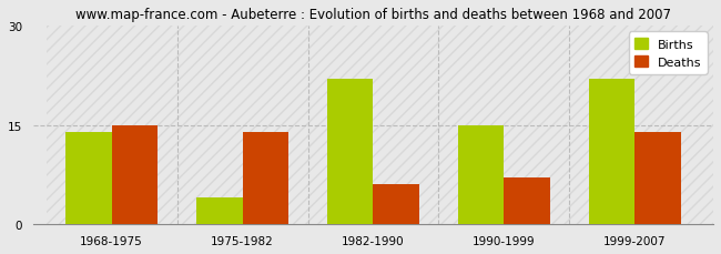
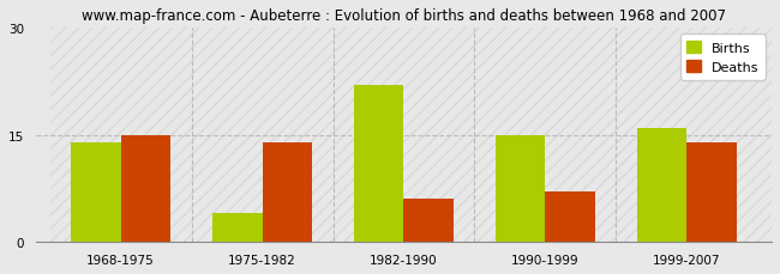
Births/1999-2007: 22 -> 16
